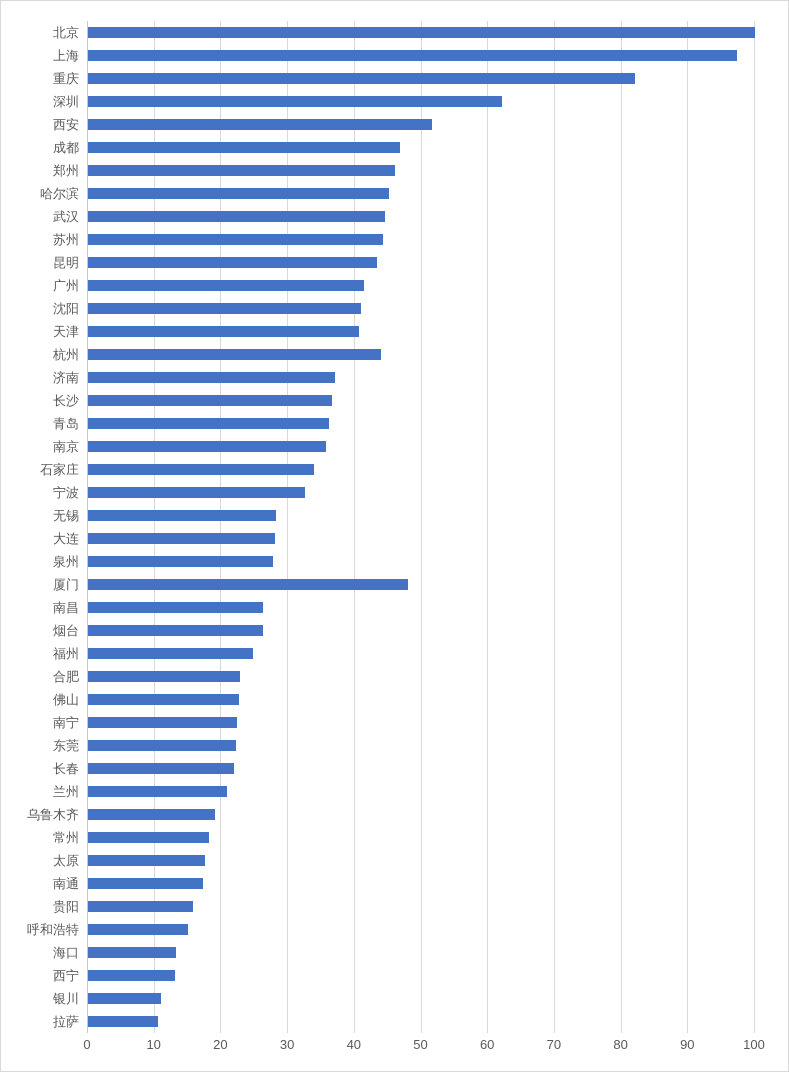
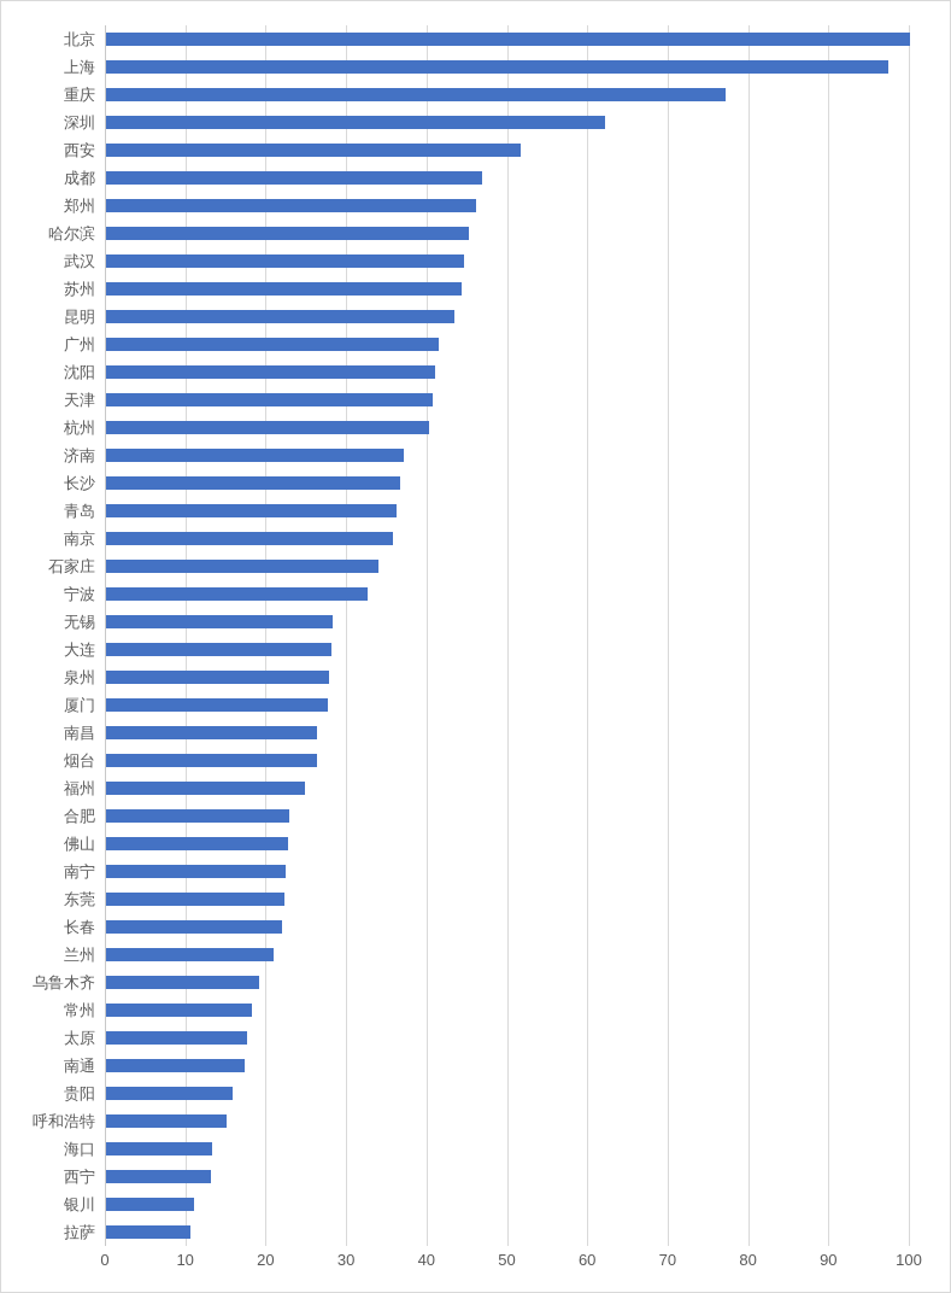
重庆: 82 -> 77
杭州: 44 -> 40
厦门: 48 -> 28
